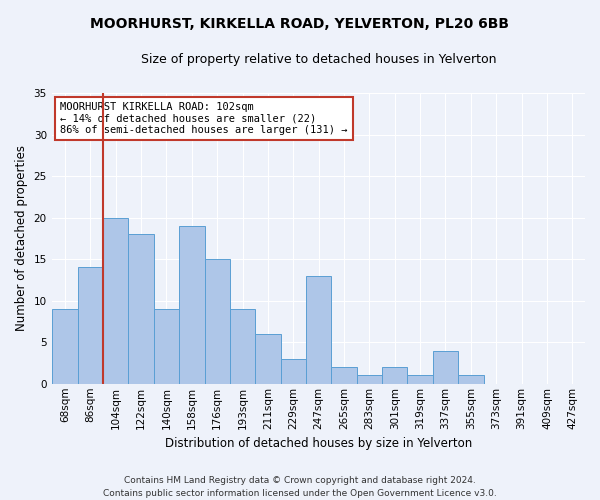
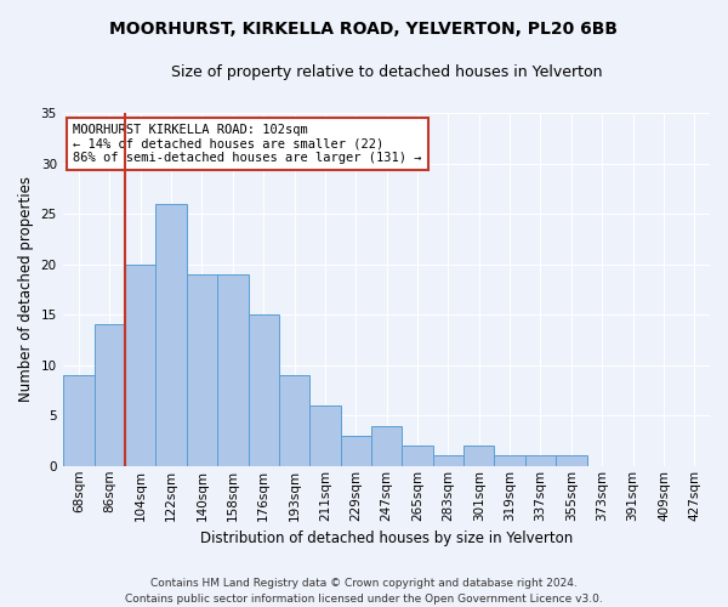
122sqm: 18 -> 26
140sqm: 9 -> 19
247sqm: 13 -> 4
337sqm: 4 -> 1
